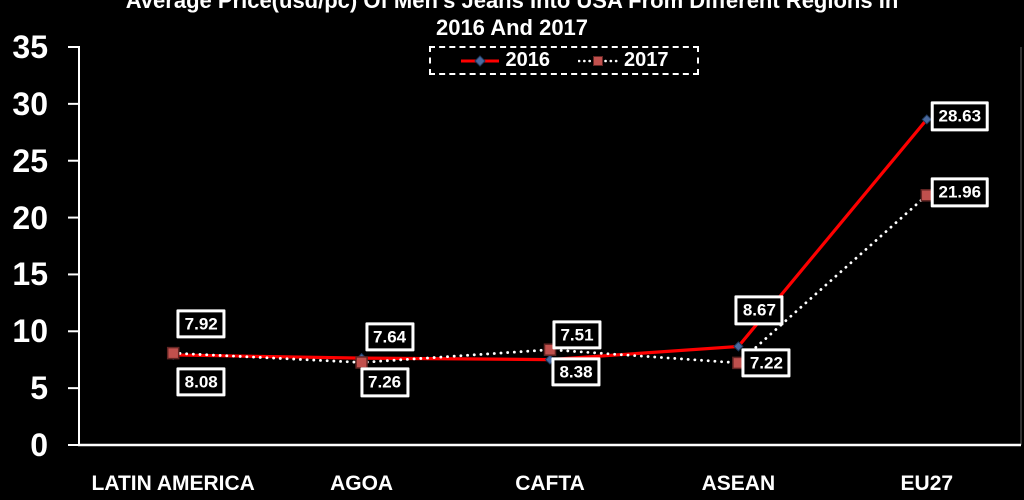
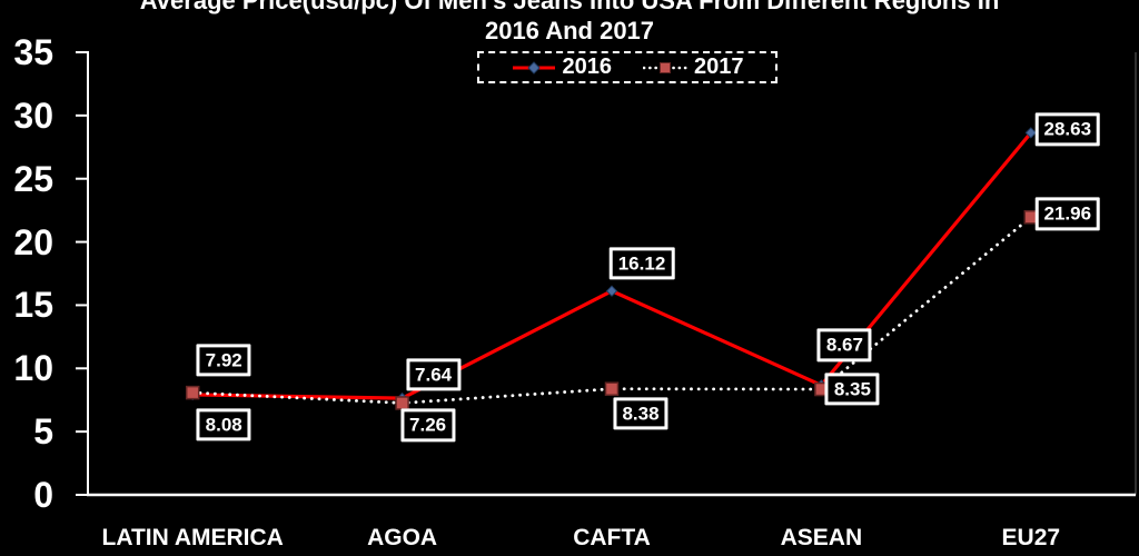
2016/CAFTA: 7.51 -> 16.12
2017/ASEAN: 7.22 -> 8.35
